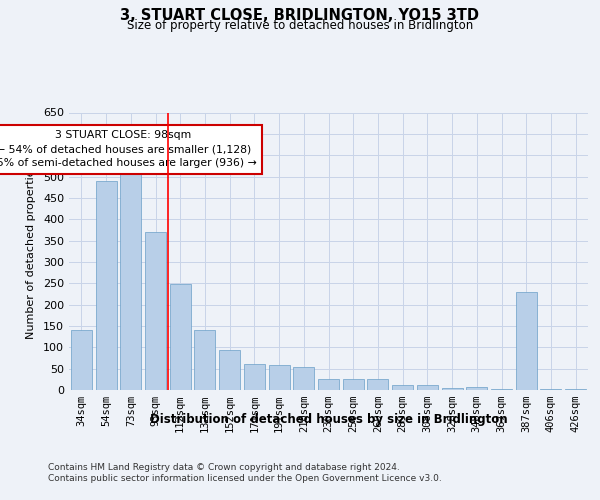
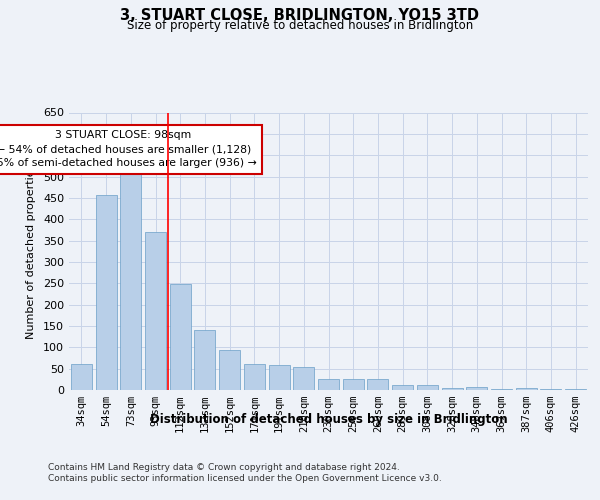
34sqm: 140 -> 62
54sqm: 490 -> 457
387sqm: 230 -> 4
